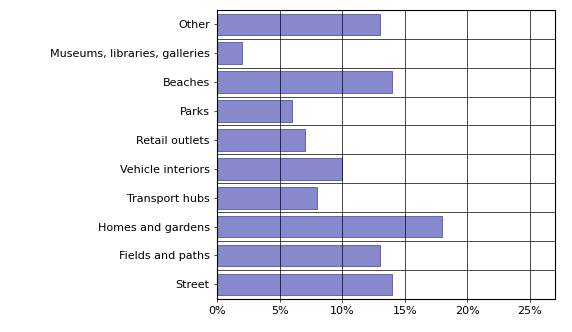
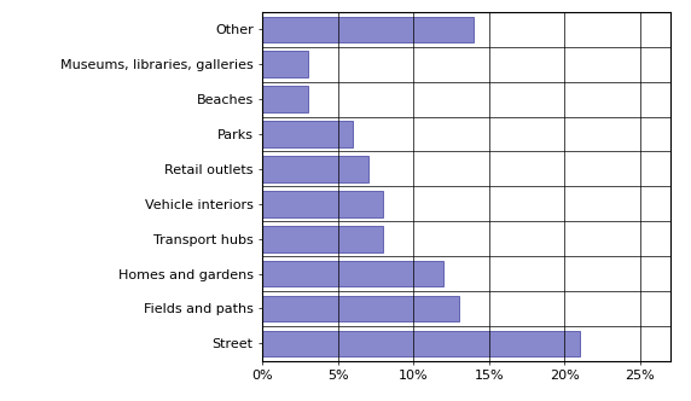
Other: 13% -> 14%
Museums, libraries, galleries: 2% -> 3%
Beaches: 14% -> 3%
Vehicle interiors: 10% -> 8%
Homes and gardens: 18% -> 12%
Street: 14% -> 21%
